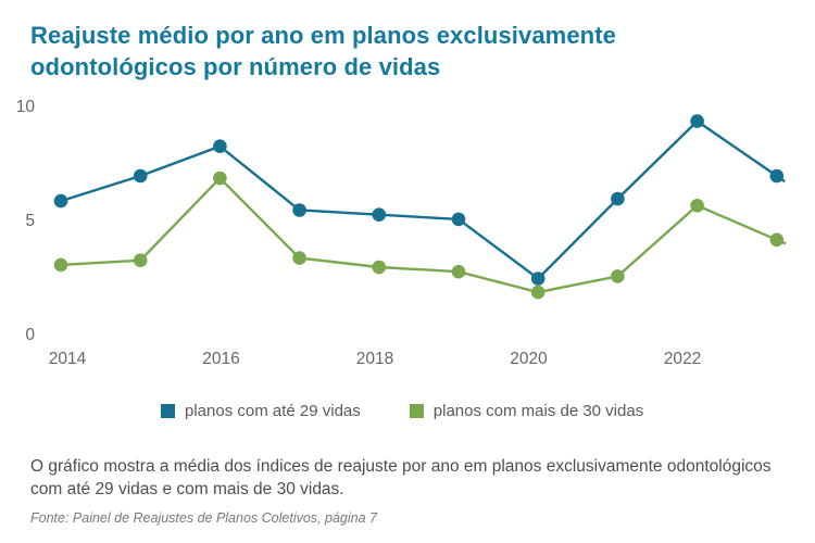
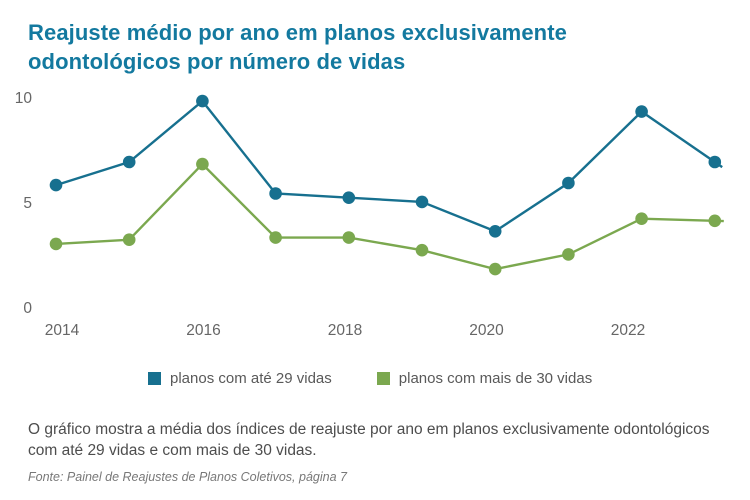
planos com até 29 vidas/2016: 8.3 -> 9.9
planos com mais de 30 vidas/2018: 3.0 -> 3.4
planos com até 29 vidas/2020: 2.5 -> 3.7
planos com mais de 30 vidas/2022: 5.7 -> 4.3
